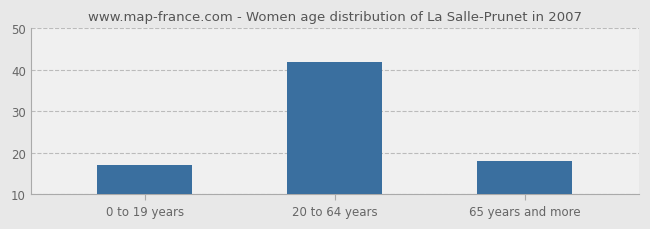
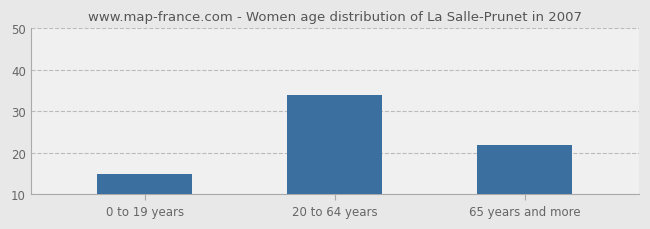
0 to 19 years: 17 -> 15
20 to 64 years: 42 -> 34
65 years and more: 18 -> 22
